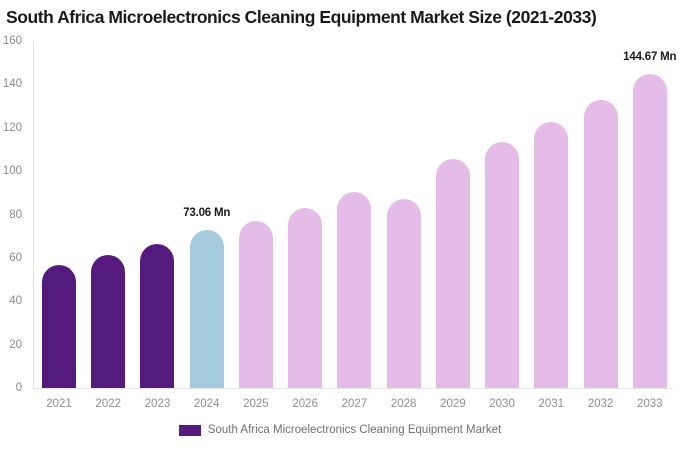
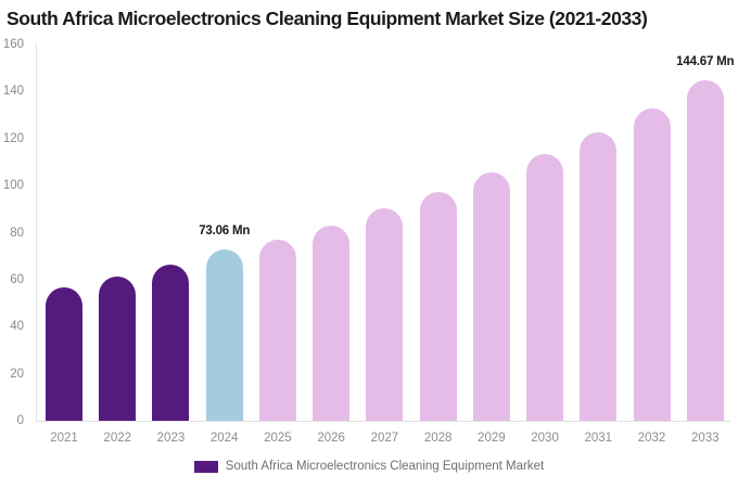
2028: 87 -> 97
